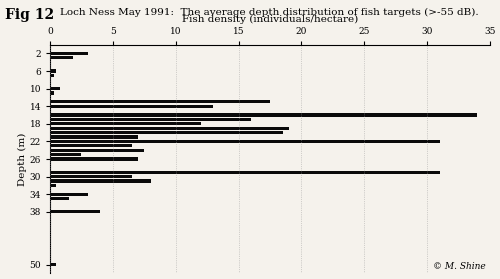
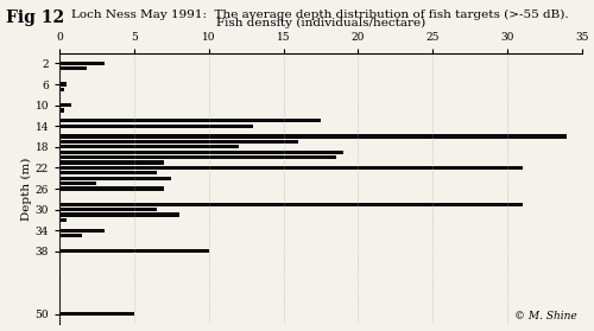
38: 4.0 -> 10.0
50: 0.5 -> 5.0
